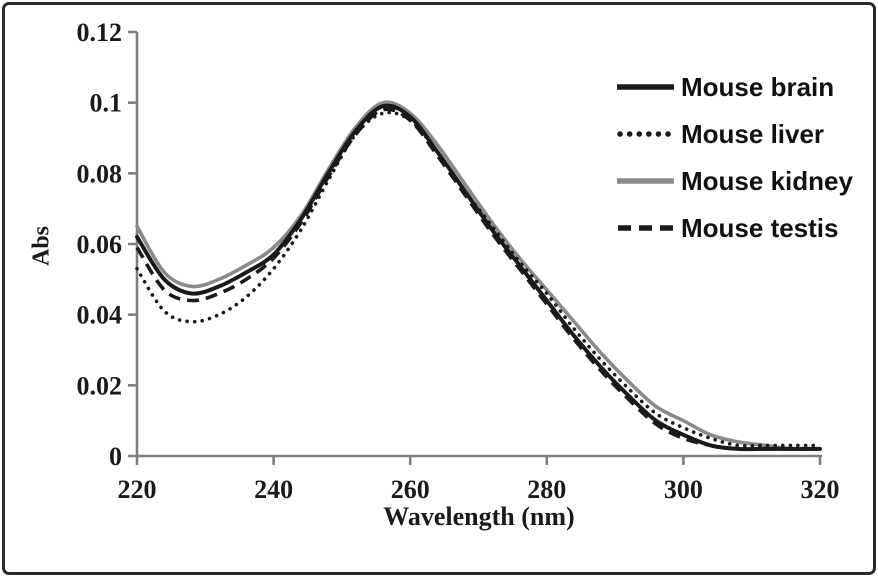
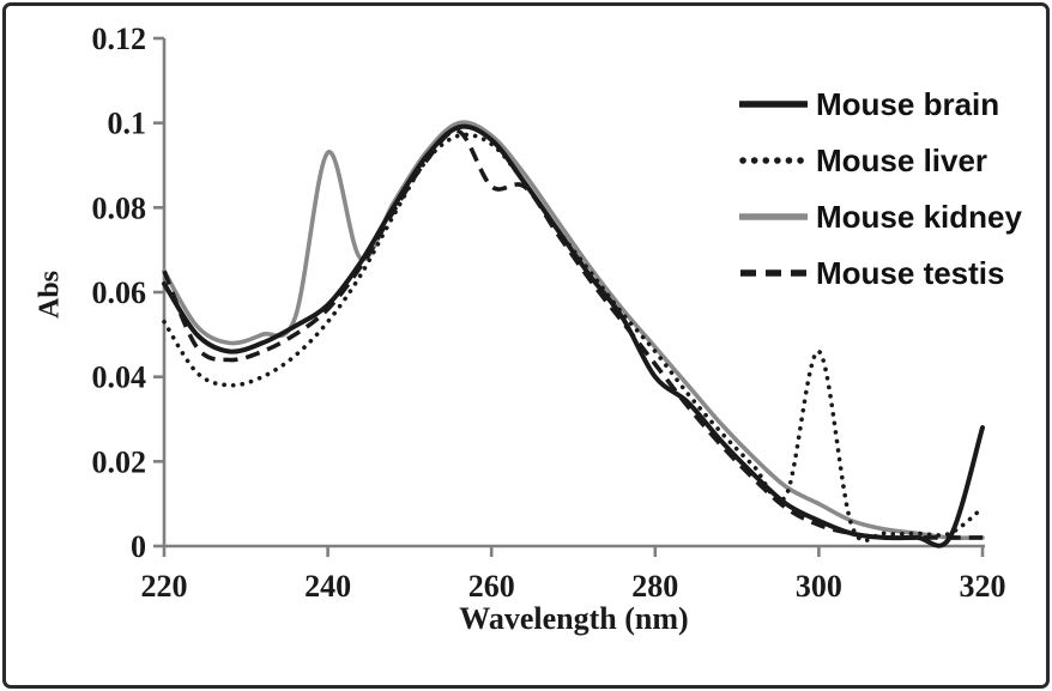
Mouse testis/220: 0.059 -> 0.065
Mouse kidney/240: 0.059 -> 0.093
Mouse testis/260: 0.095 -> 0.085
Mouse brain/280: 0.044 -> 0.040
Mouse liver/300: 0.008 -> 0.046
Mouse brain/320: 0.002 -> 0.028
Mouse liver/320: 0.003 -> 0.009
